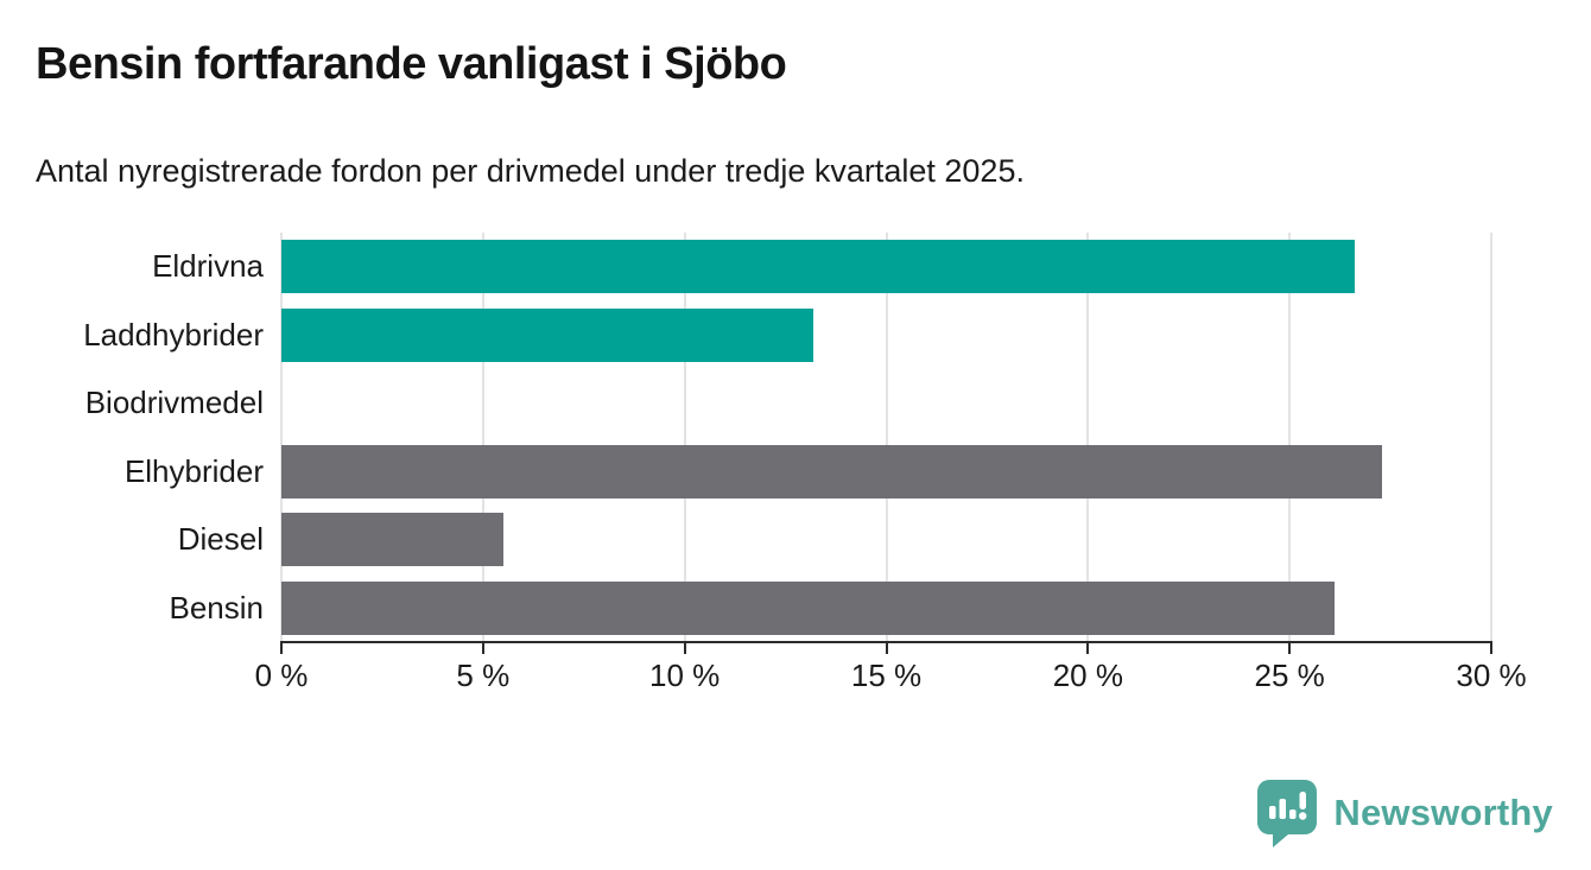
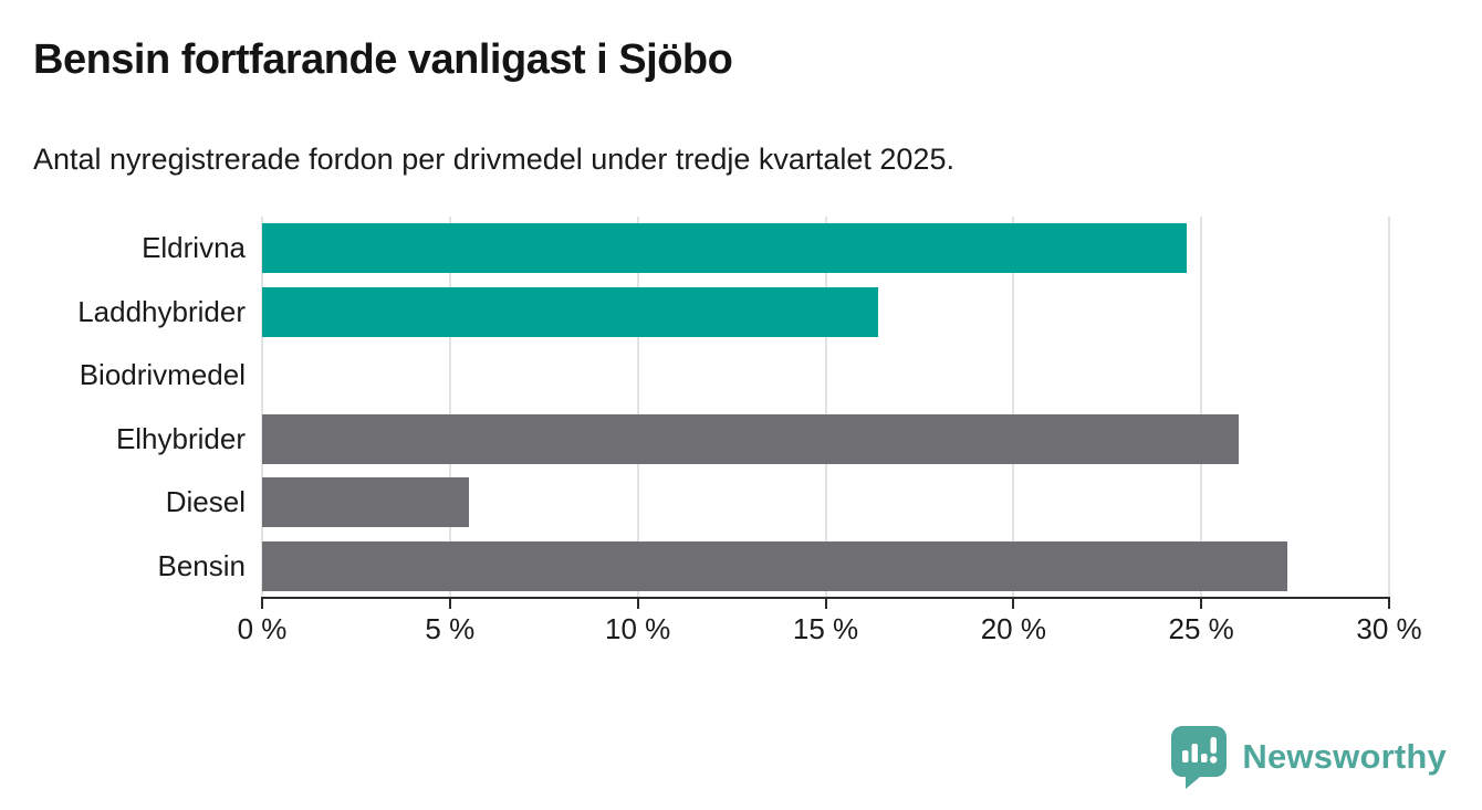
Eldrivna: 26.6% -> 24.6%
Laddhybrider: 13.2% -> 16.4%
Elhybrider: 27.3% -> 26.0%
Bensin: 26.1% -> 27.3%
